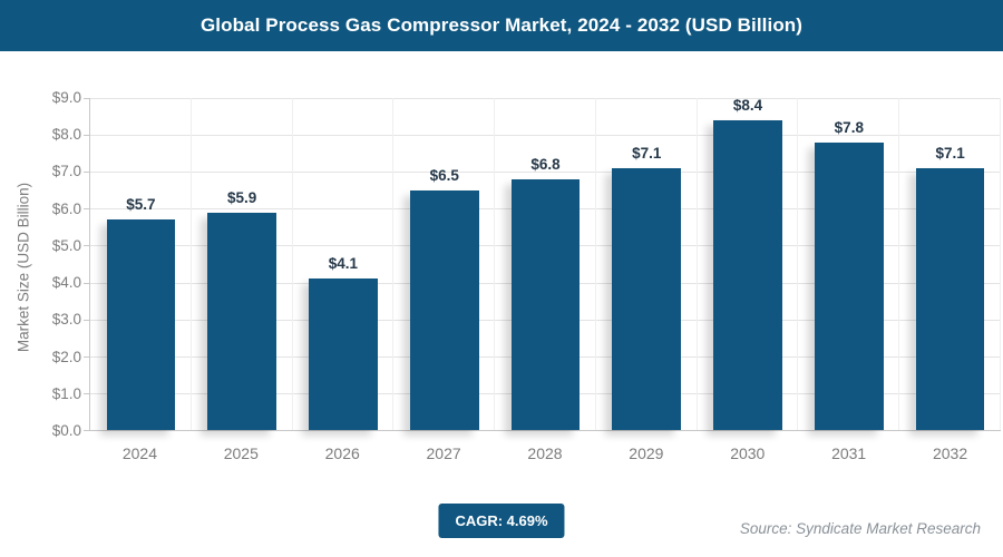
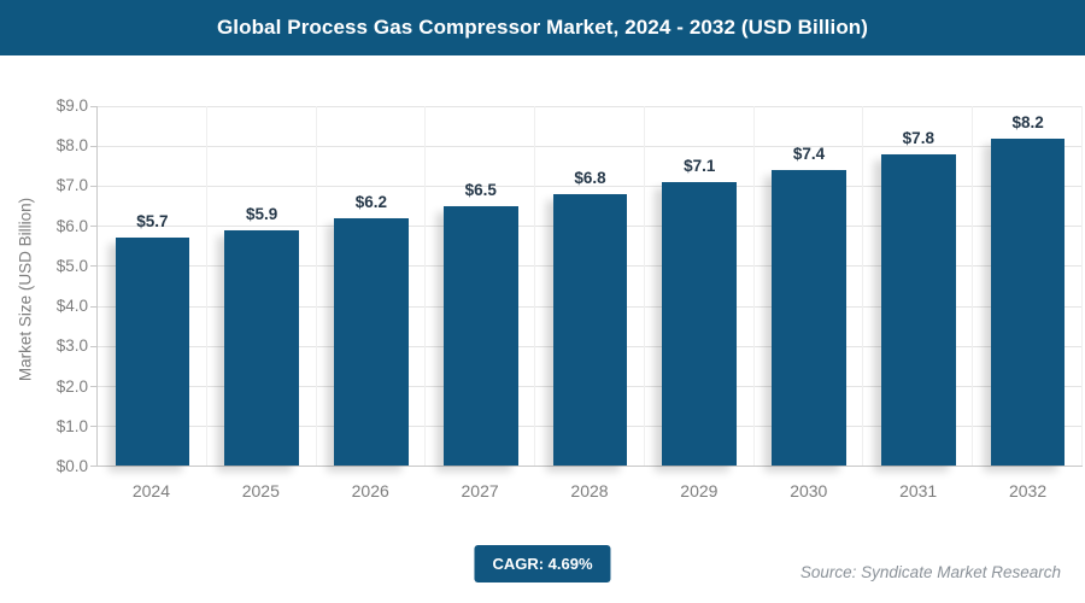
2026: $4.1 -> $6.2
2030: $8.4 -> $7.4
2032: $7.1 -> $8.2
